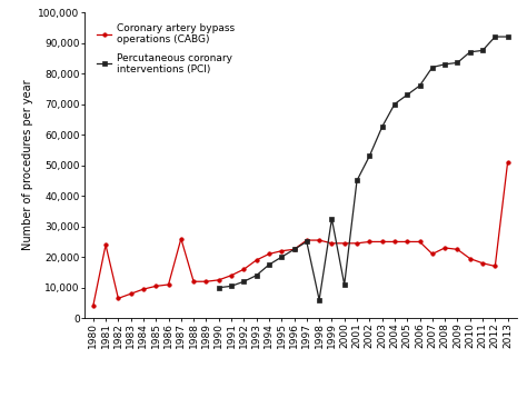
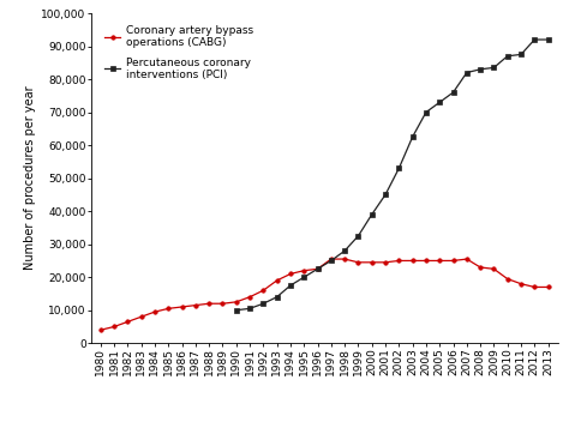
Coronary artery bypass operations (CABG)/1981: 24,000 -> 5,000
Coronary artery bypass operations (CABG)/1987: 26,000 -> 11,500
Percutaneous coronary interventions (PCI)/1998: 6,000 -> 28,000
Percutaneous coronary interventions (PCI)/2000: 11,000 -> 39,000
Coronary artery bypass operations (CABG)/2007: 21,000 -> 25,500
Coronary artery bypass operations (CABG)/2013: 51,000 -> 17,000
